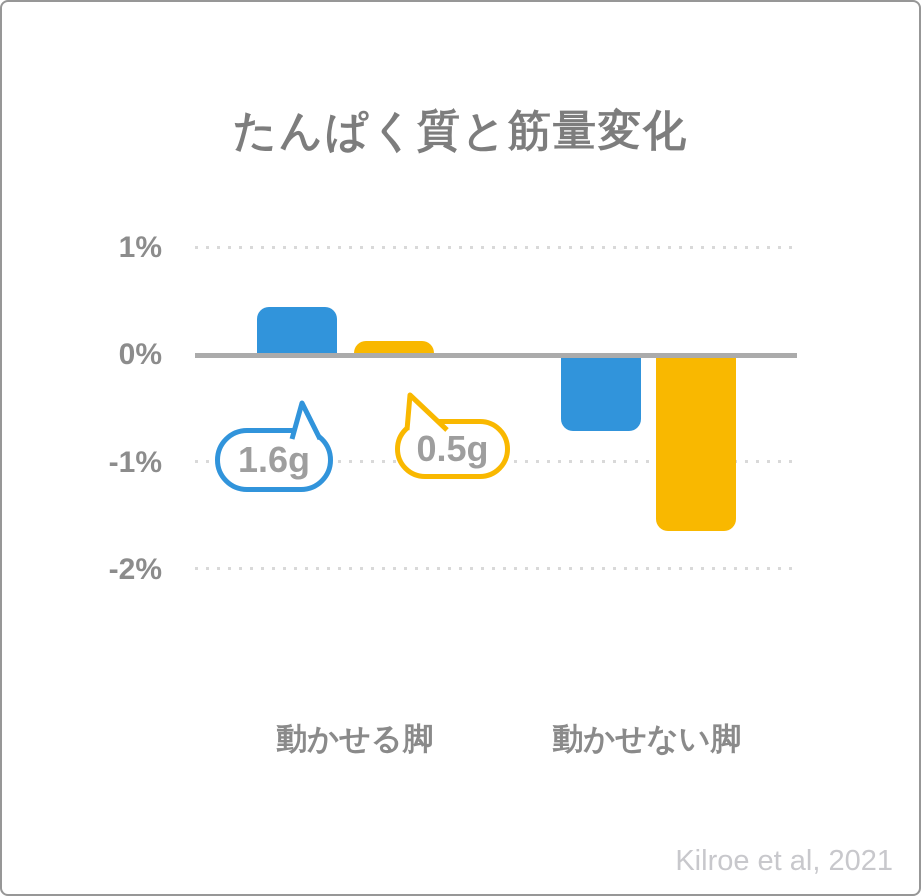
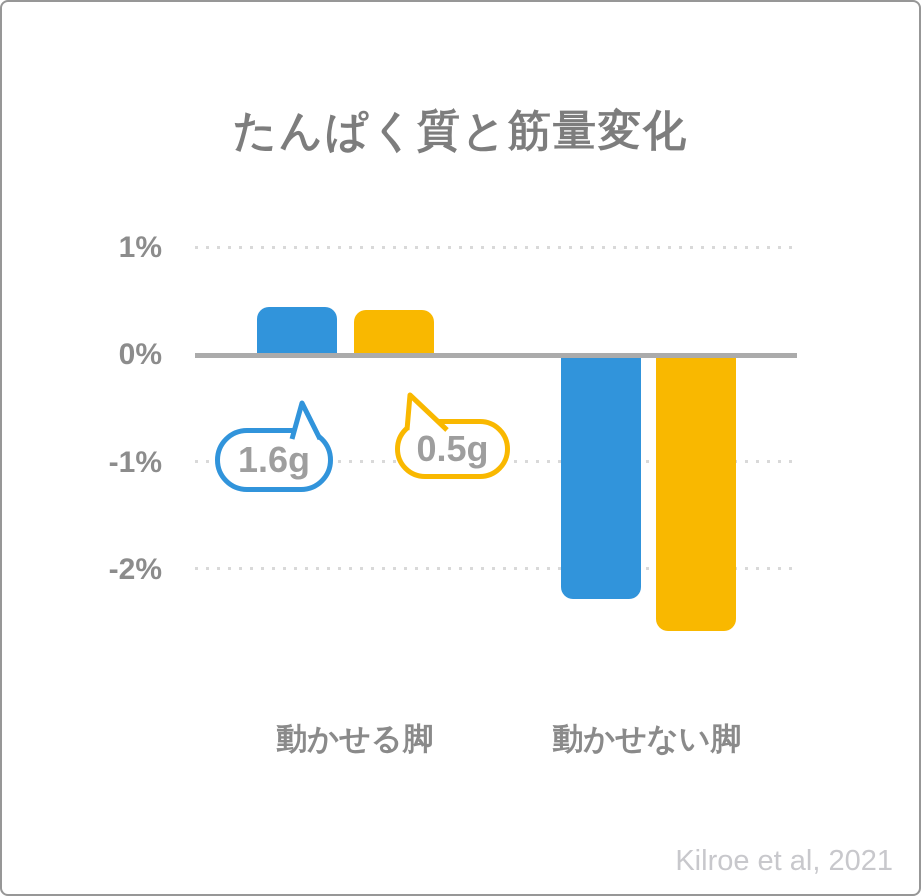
0.5g/動かせる脚: 0.13% -> 0.42%
1.6g/動かせない脚: -0.71% -> -2.27%
0.5g/動かせない脚: -1.64% -> -2.57%
